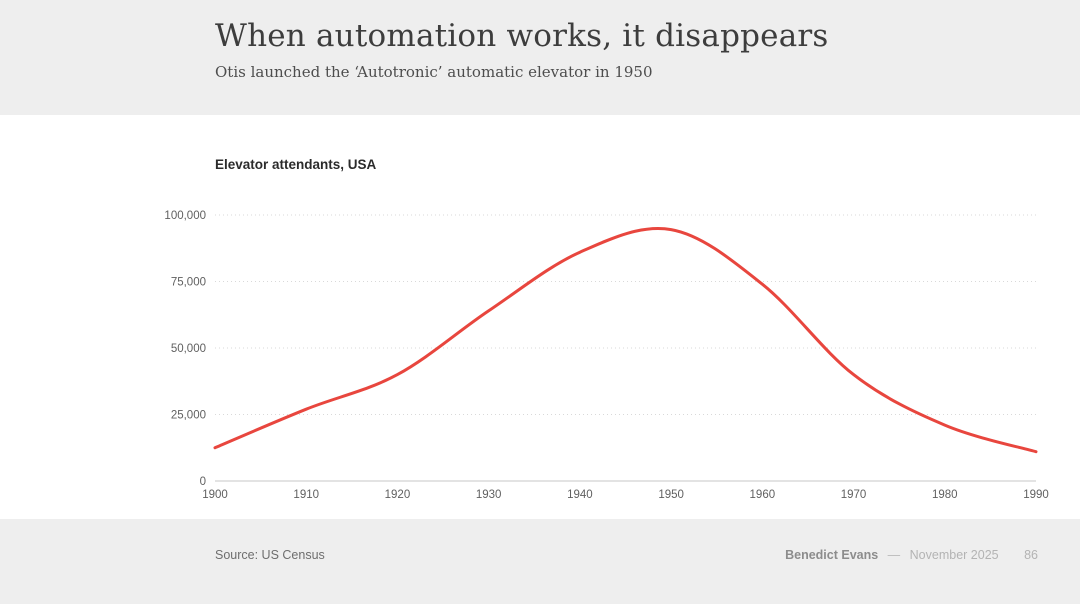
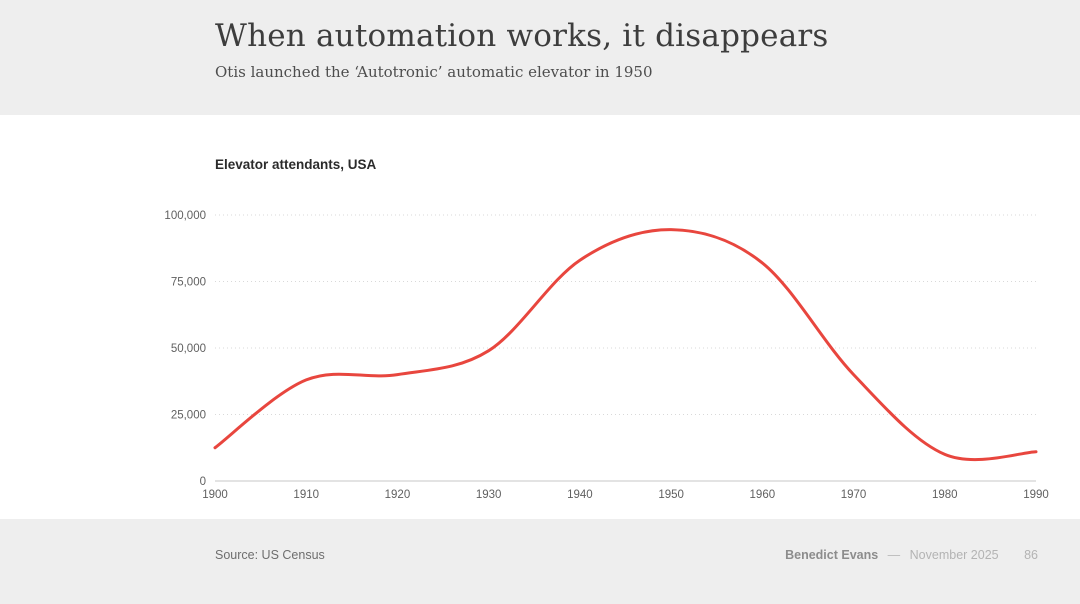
1910: 27000 -> 38000
1930: 64000 -> 49000
1940: 86000 -> 83000
1960: 74000 -> 82000
1980: 21000 -> 10000
